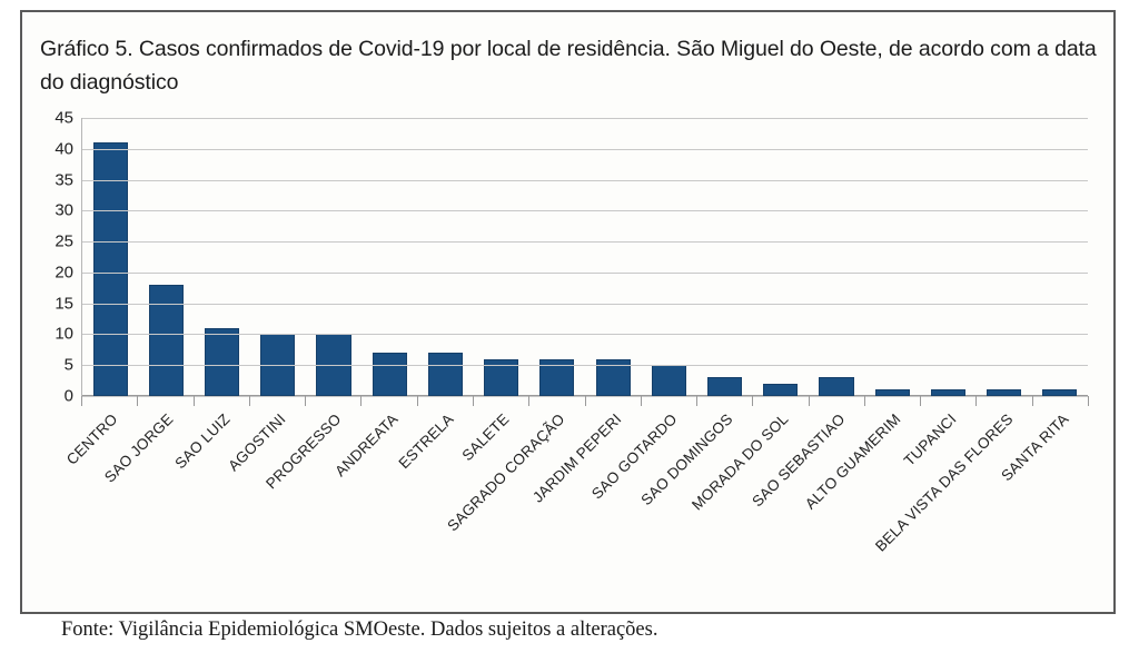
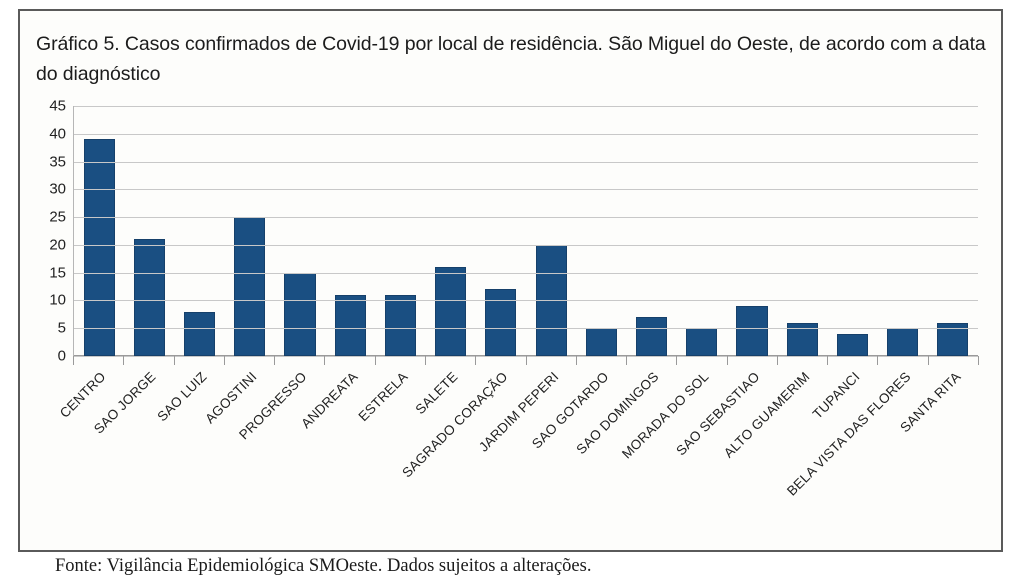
CENTRO: 41 -> 39
SAO JORGE: 18 -> 21
SAO LUIZ: 11 -> 8
AGOSTINI: 10 -> 25
PROGRESSO: 10 -> 15
ANDREATA: 7 -> 11
ESTRELA: 7 -> 11
SALETE: 6 -> 16
SAGRADO CORAÇÃO: 6 -> 12
JARDIM PEPERI: 6 -> 20
SAO DOMINGOS: 3 -> 7
MORADA DO SOL: 2 -> 5
SAO SEBASTIAO: 3 -> 9
ALTO GUAMERIM: 1 -> 6
TUPANCI: 1 -> 4
BELA VISTA DAS FLORES: 1 -> 5
SANTA RITA: 1 -> 6
